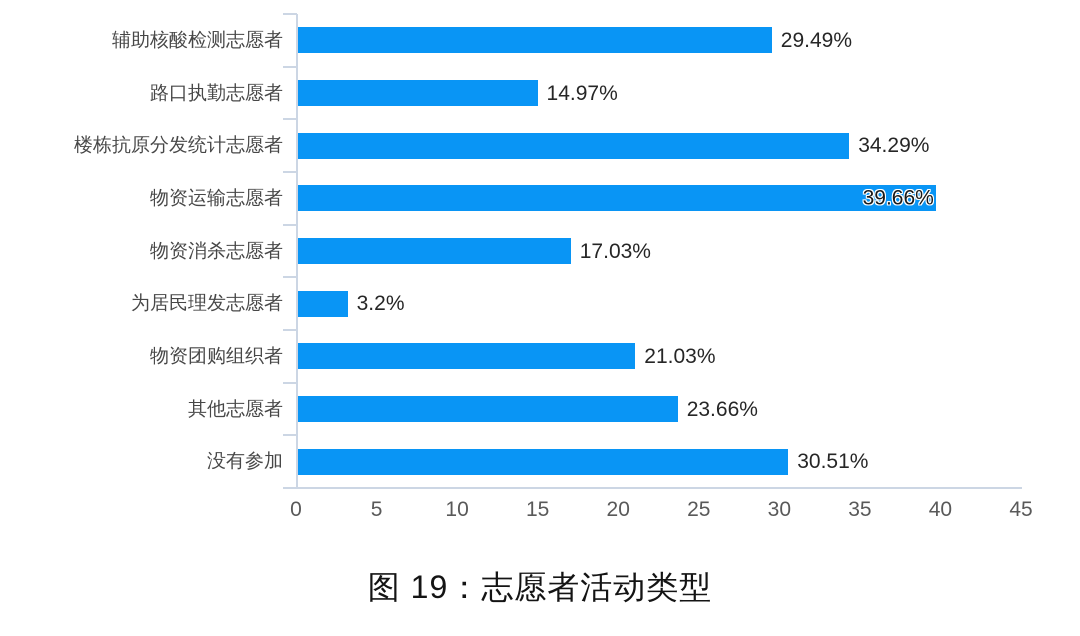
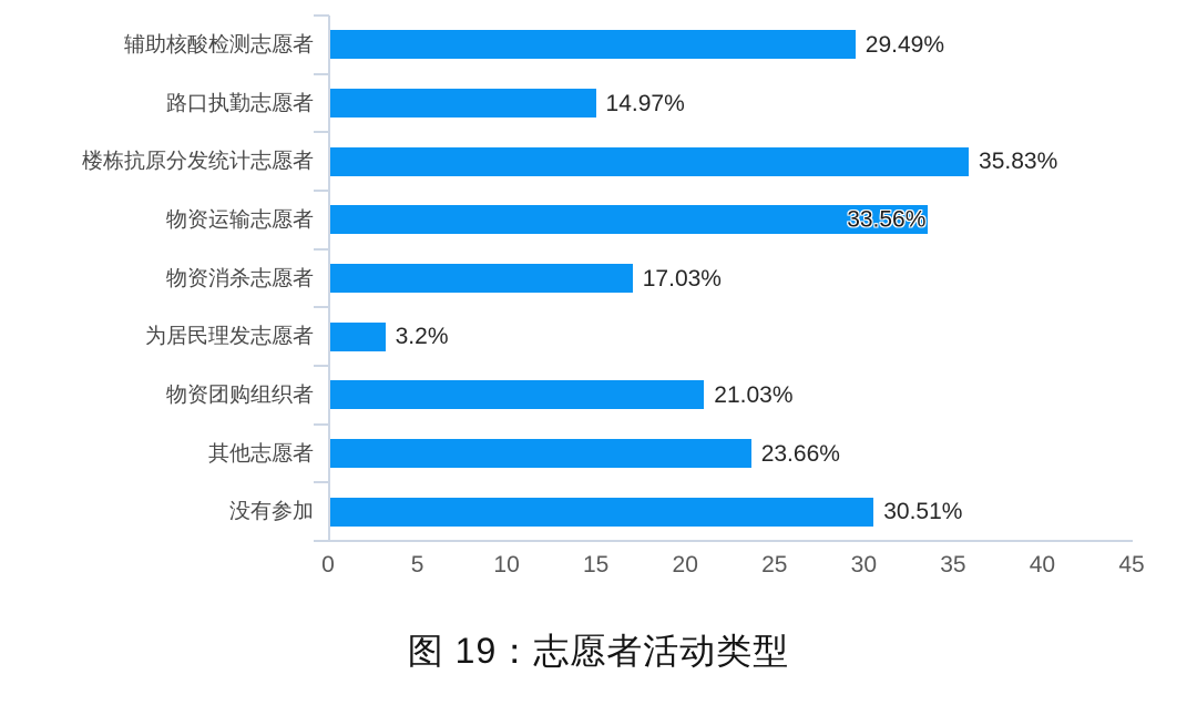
楼栋抗原分发统计志愿者: 34.29% -> 35.83%
物资运输志愿者: 39.66% -> 33.56%
